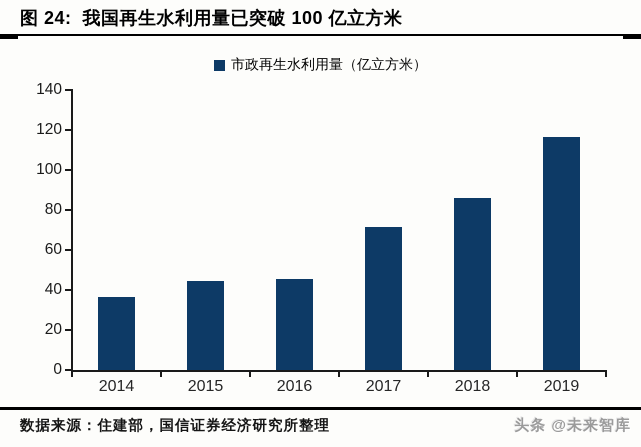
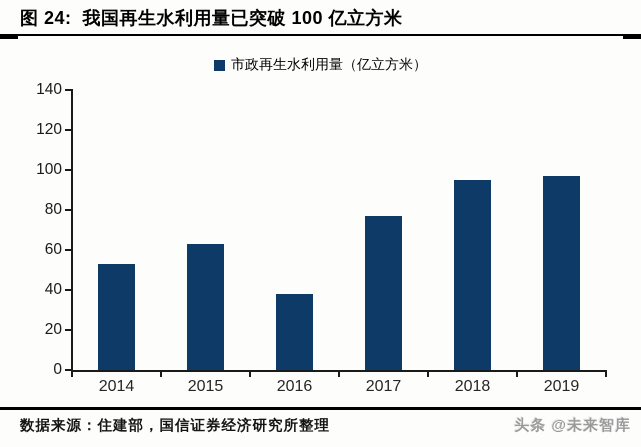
2014: 36 -> 53
2015: 44 -> 63
2016: 46 -> 38
2017: 72 -> 77
2018: 86 -> 95
2019: 116 -> 97
